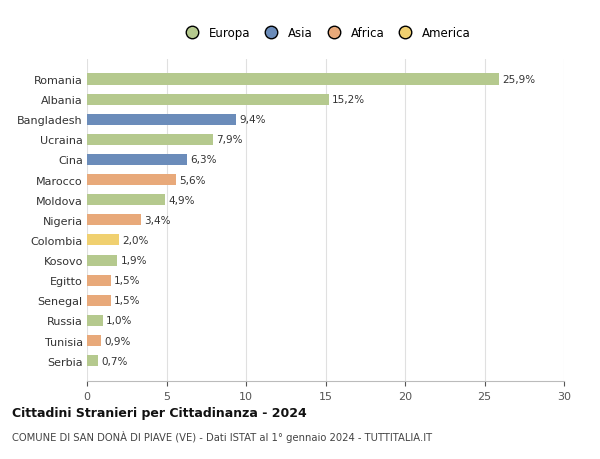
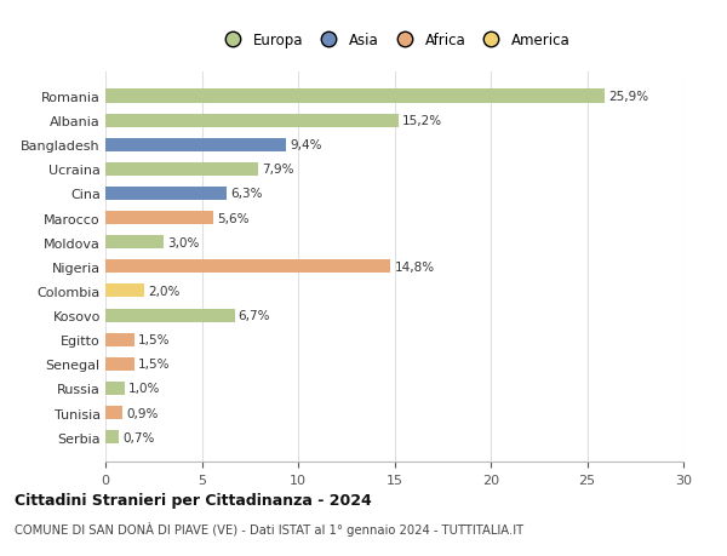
Moldova: 4,9% -> 3,0%
Nigeria: 3,4% -> 14,8%
Kosovo: 1,9% -> 6,7%
